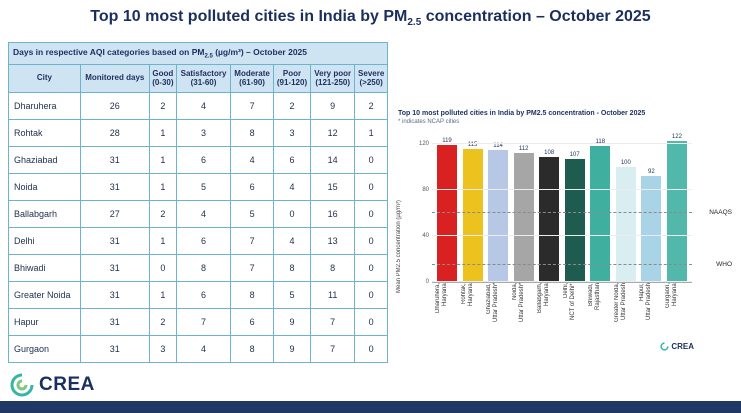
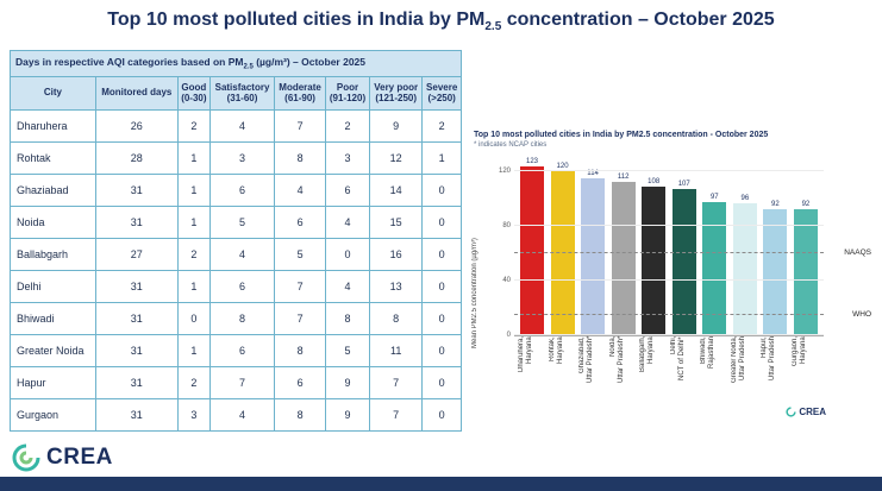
Dharuhera, Haryana: 119 -> 123
Rohtak, Haryana: 115 -> 120
Bhiwadi, Rajasthan: 118 -> 97
Greater Noida, Uttar Pradesh: 100 -> 96
Gurgaon, Haryana: 122 -> 92
